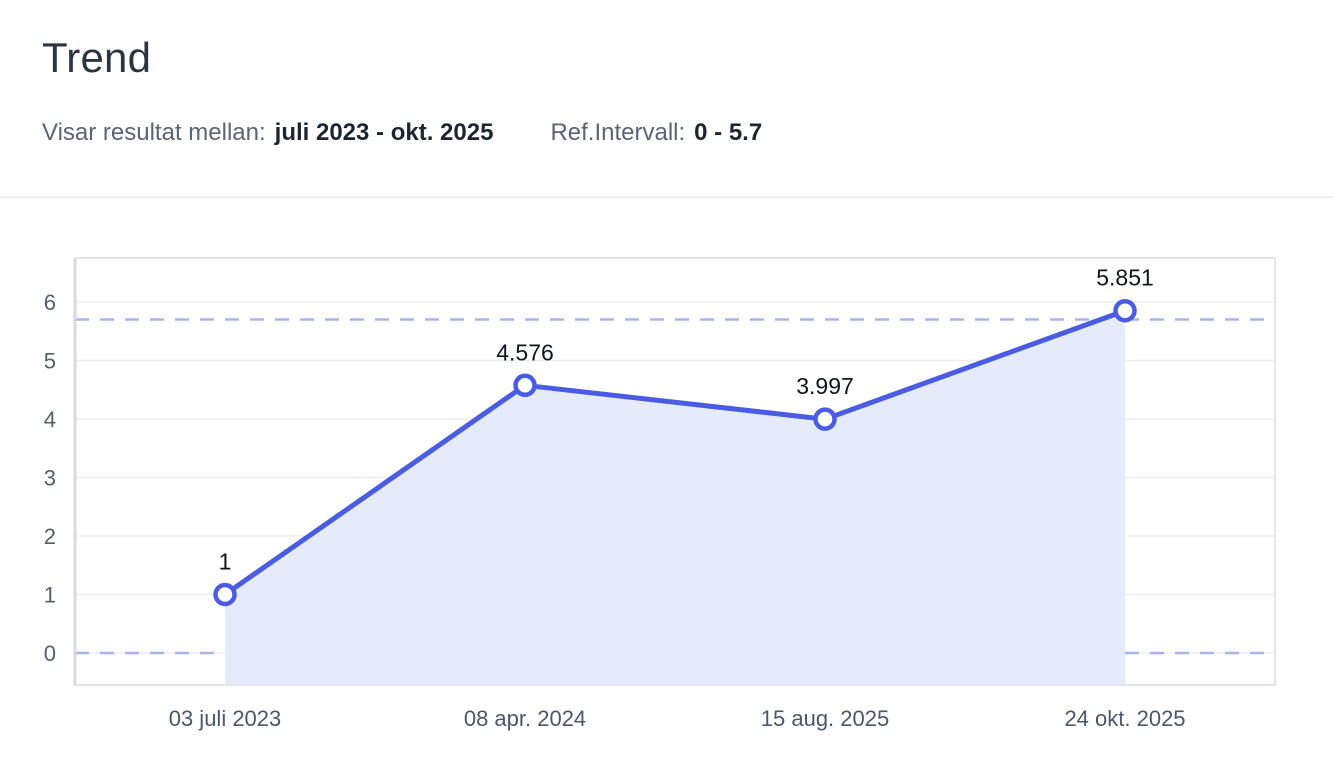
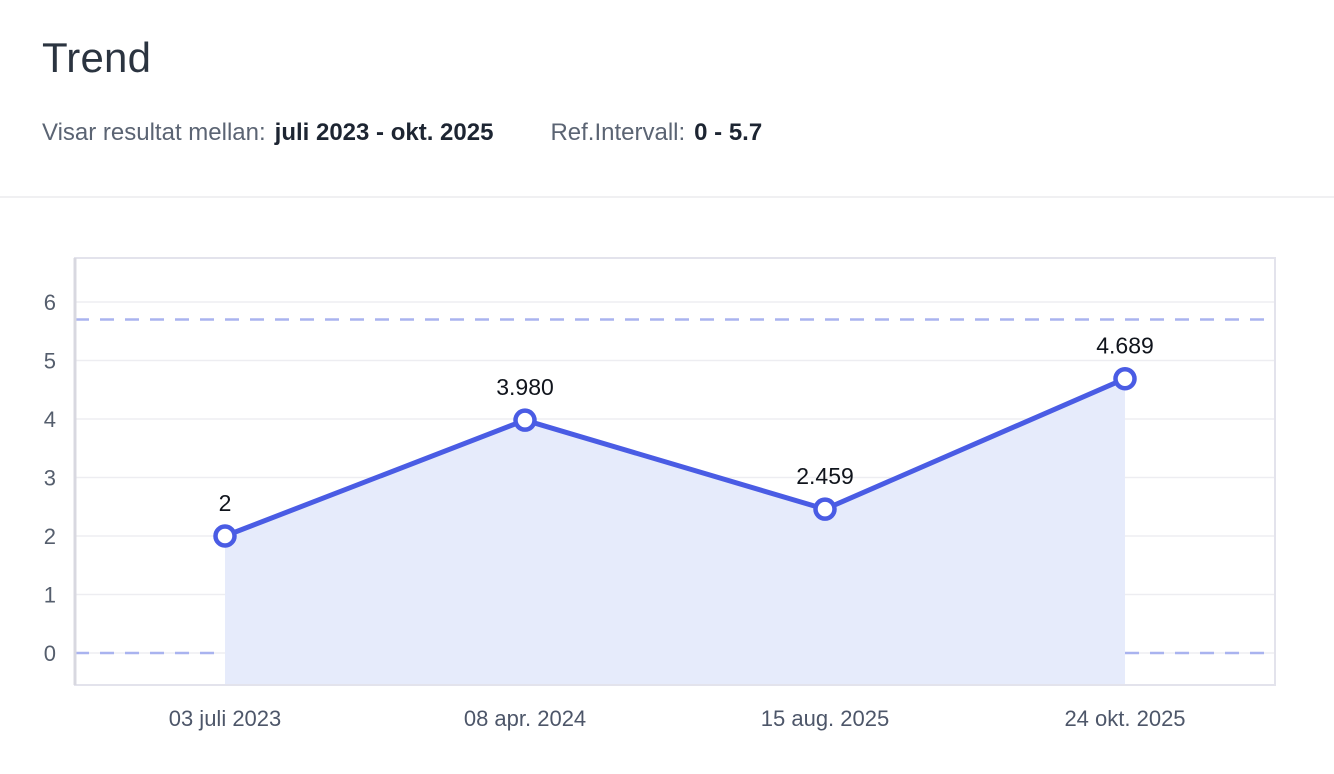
03 juli 2023: 1 -> 2
08 apr. 2024: 4.576 -> 3.980
15 aug. 2025: 3.997 -> 2.459
24 okt. 2025: 5.851 -> 4.689
